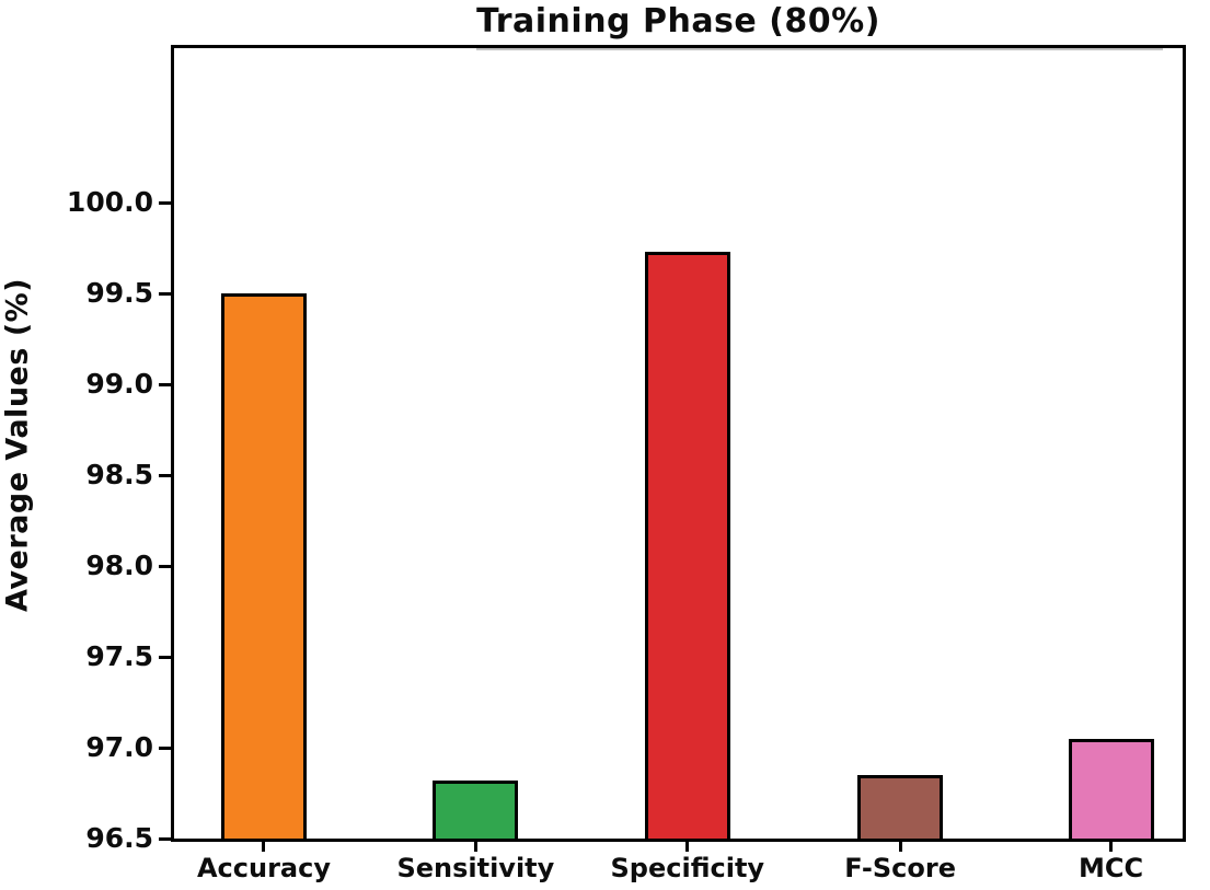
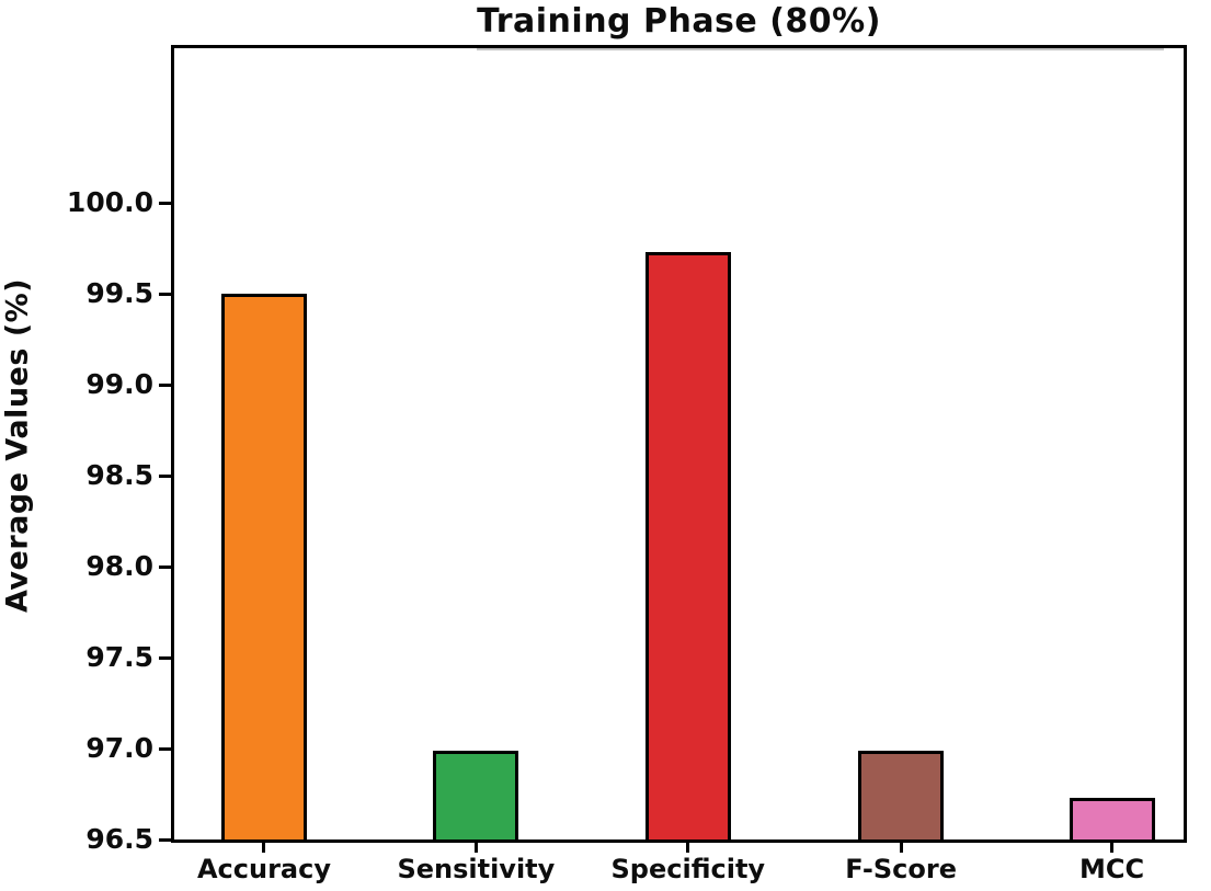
Sensitivity: 96.82 -> 96.99
F-Score: 96.85 -> 96.99
MCC: 97.05 -> 96.73
